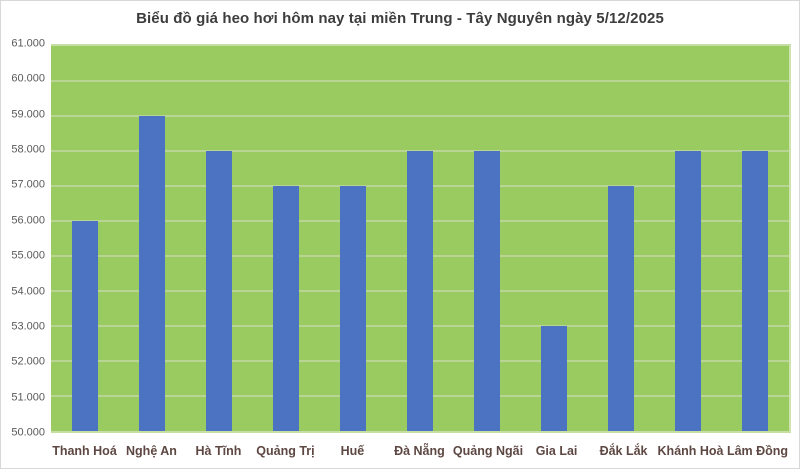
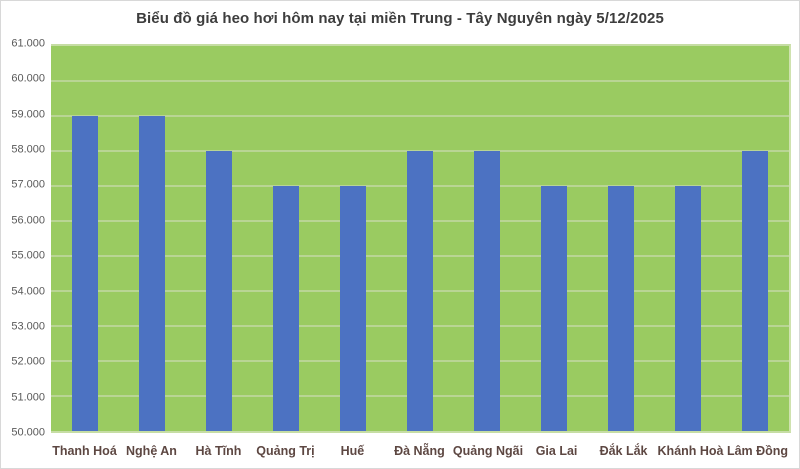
Thanh Hoá: 56000 -> 59000
Gia Lai: 53000 -> 57000
Khánh Hoà: 58000 -> 57000
